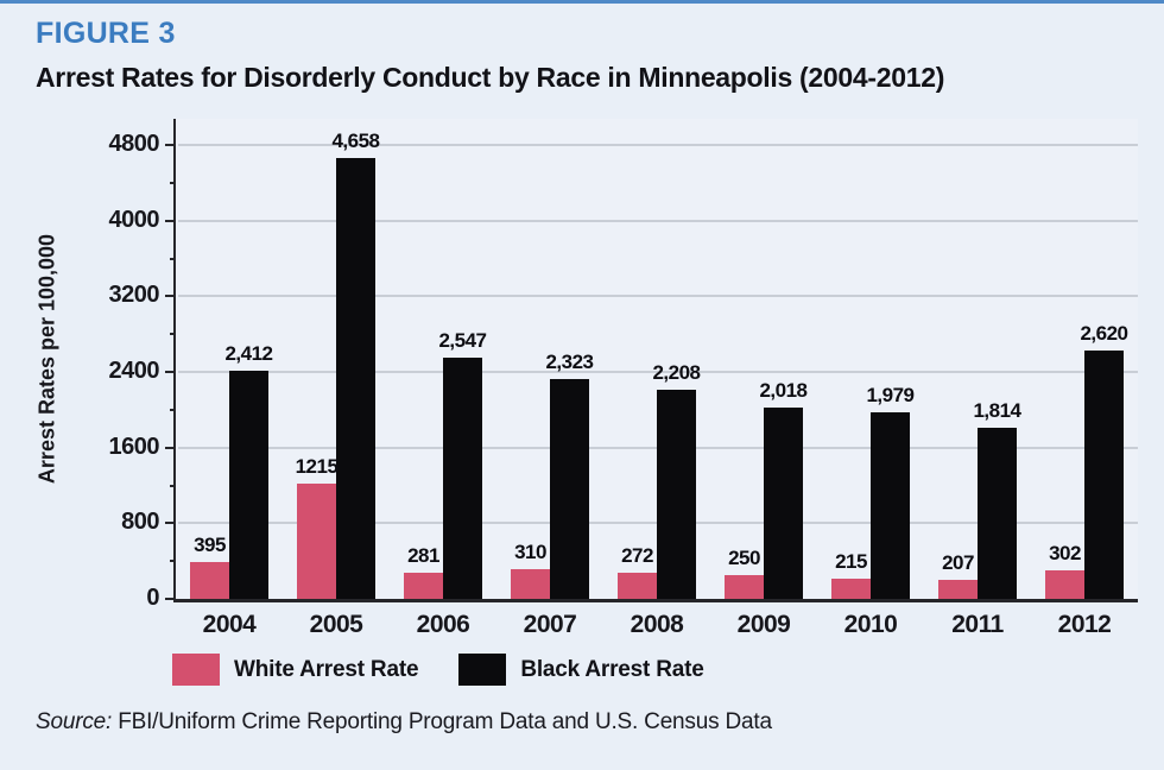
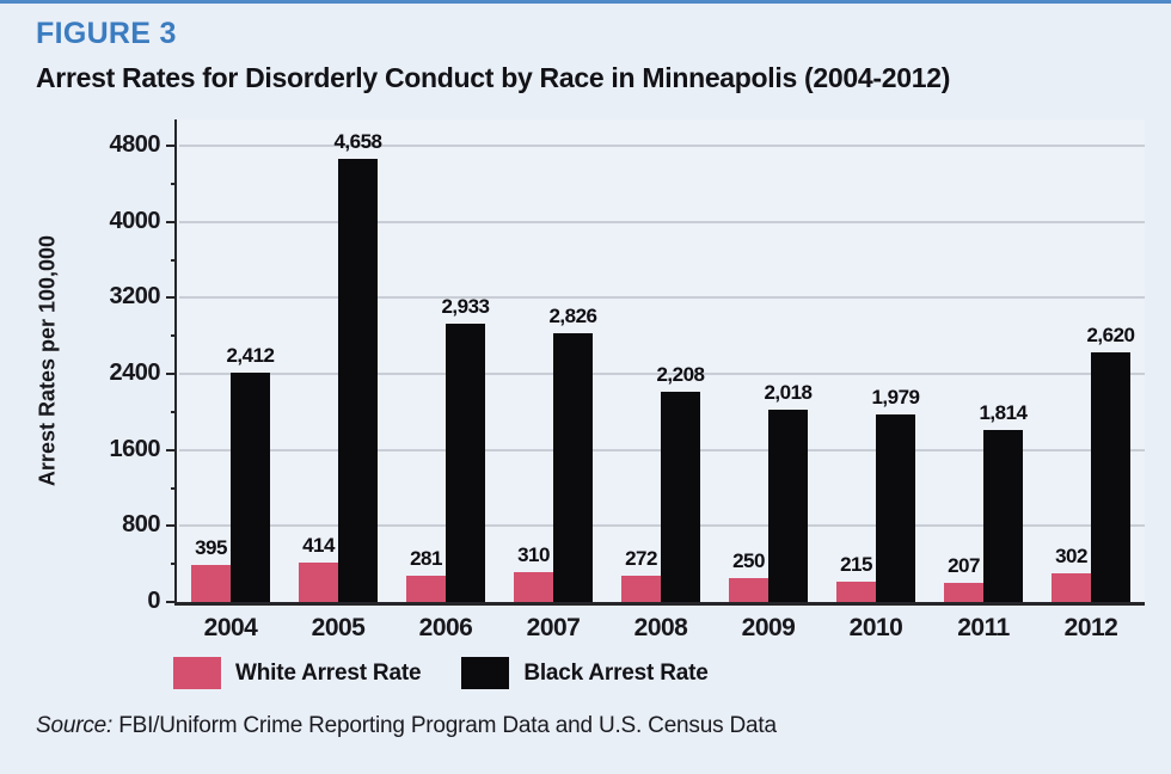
White Arrest Rate/2005: 1215 -> 414
Black Arrest Rate/2006: 2,547 -> 2,933
Black Arrest Rate/2007: 2,323 -> 2,826
